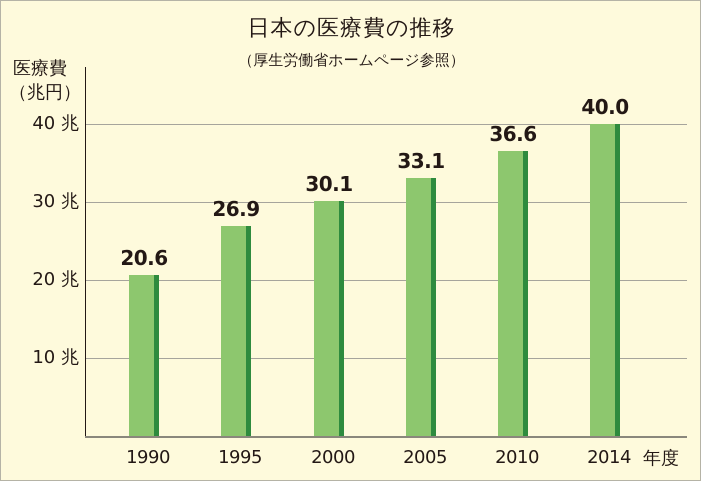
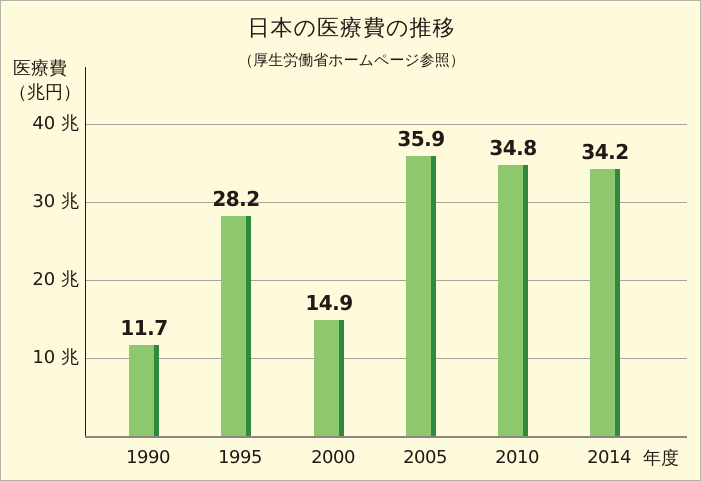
1990: 20.6 -> 11.7
1995: 26.9 -> 28.2
2000: 30.1 -> 14.9
2005: 33.1 -> 35.9
2010: 36.6 -> 34.8
2014: 40.0 -> 34.2
